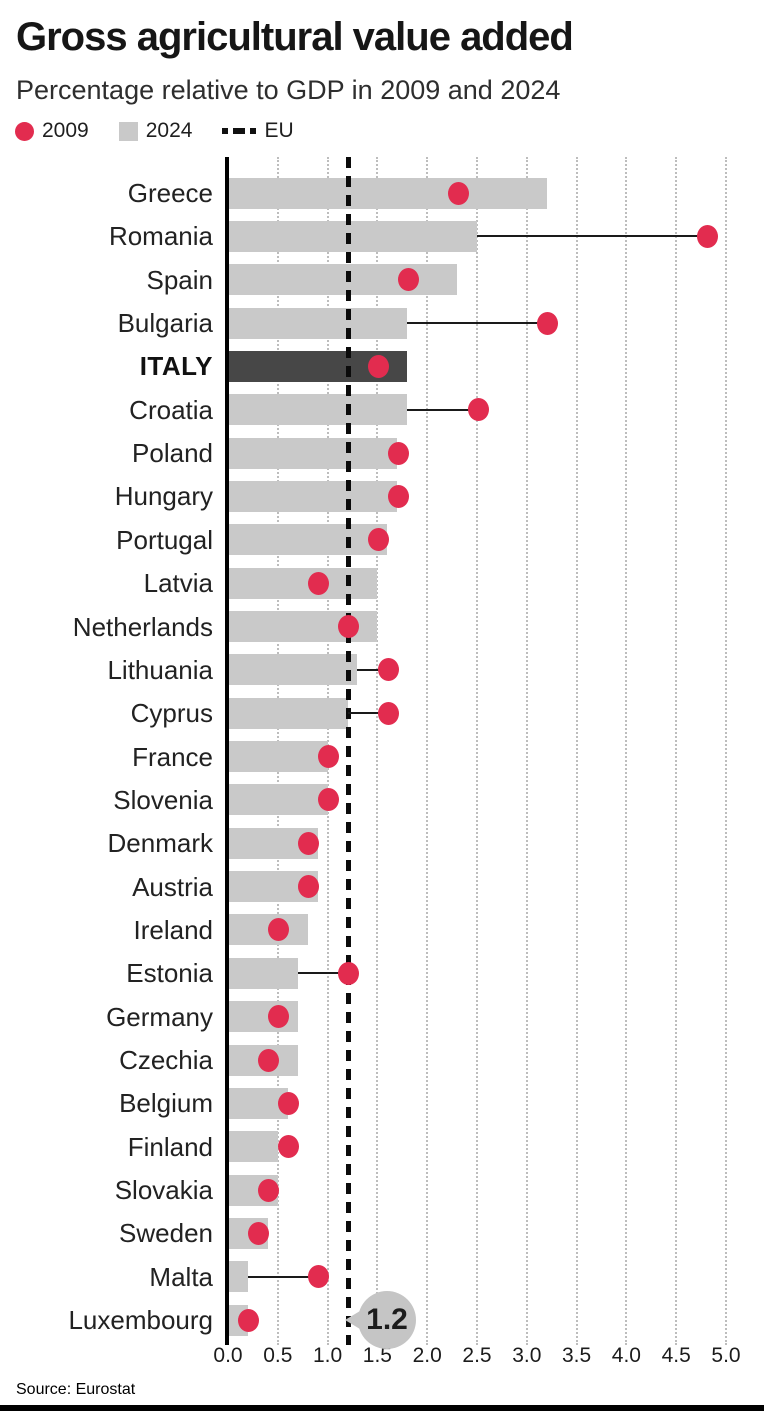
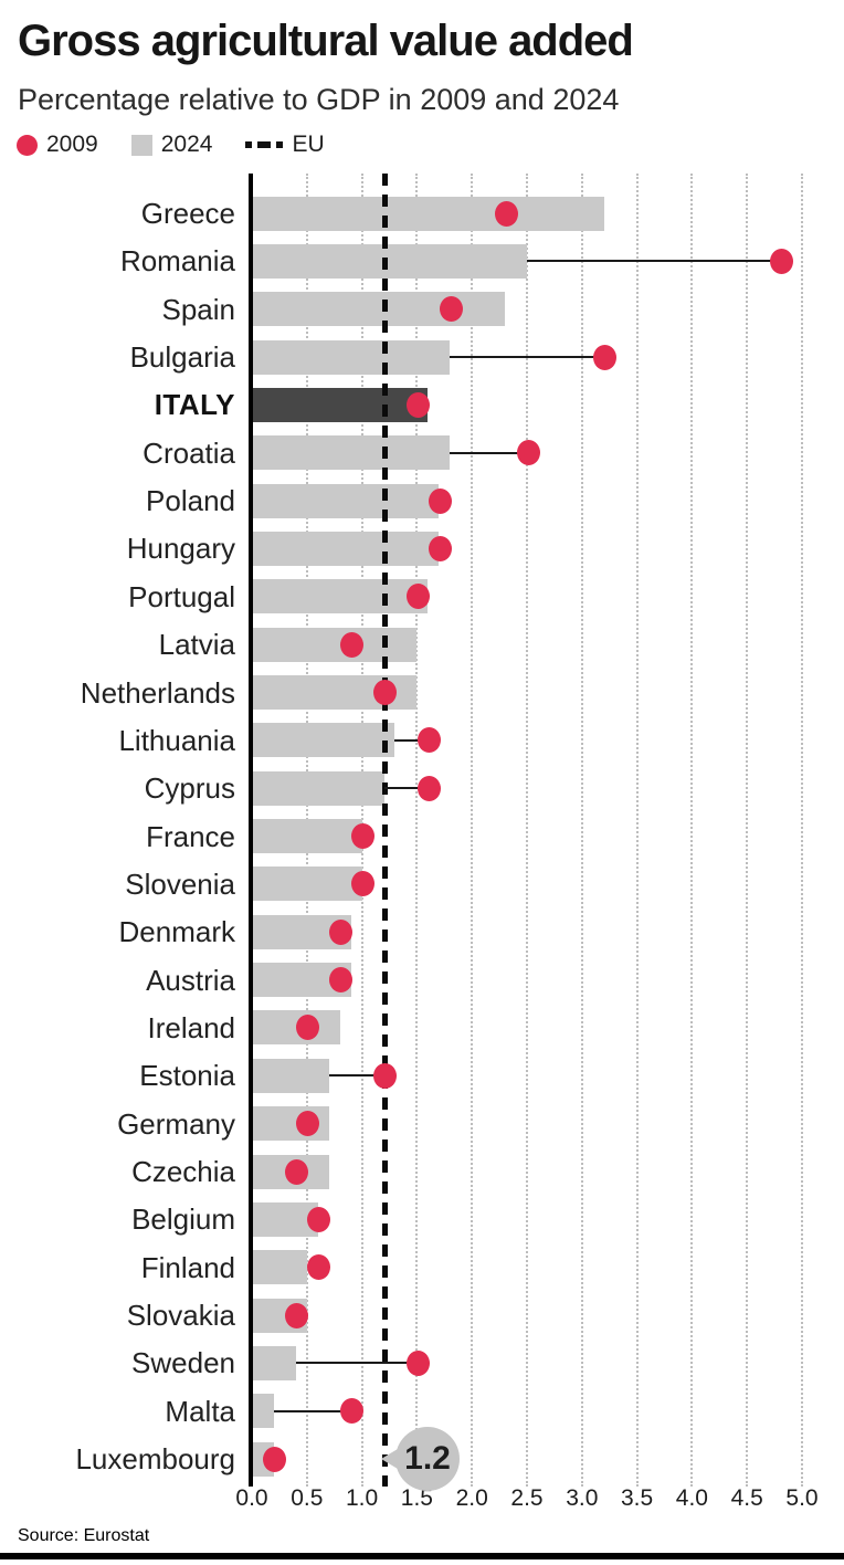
2024/ITALY: 1.8 -> 1.6
2009/Sweden: 0.3 -> 1.5
